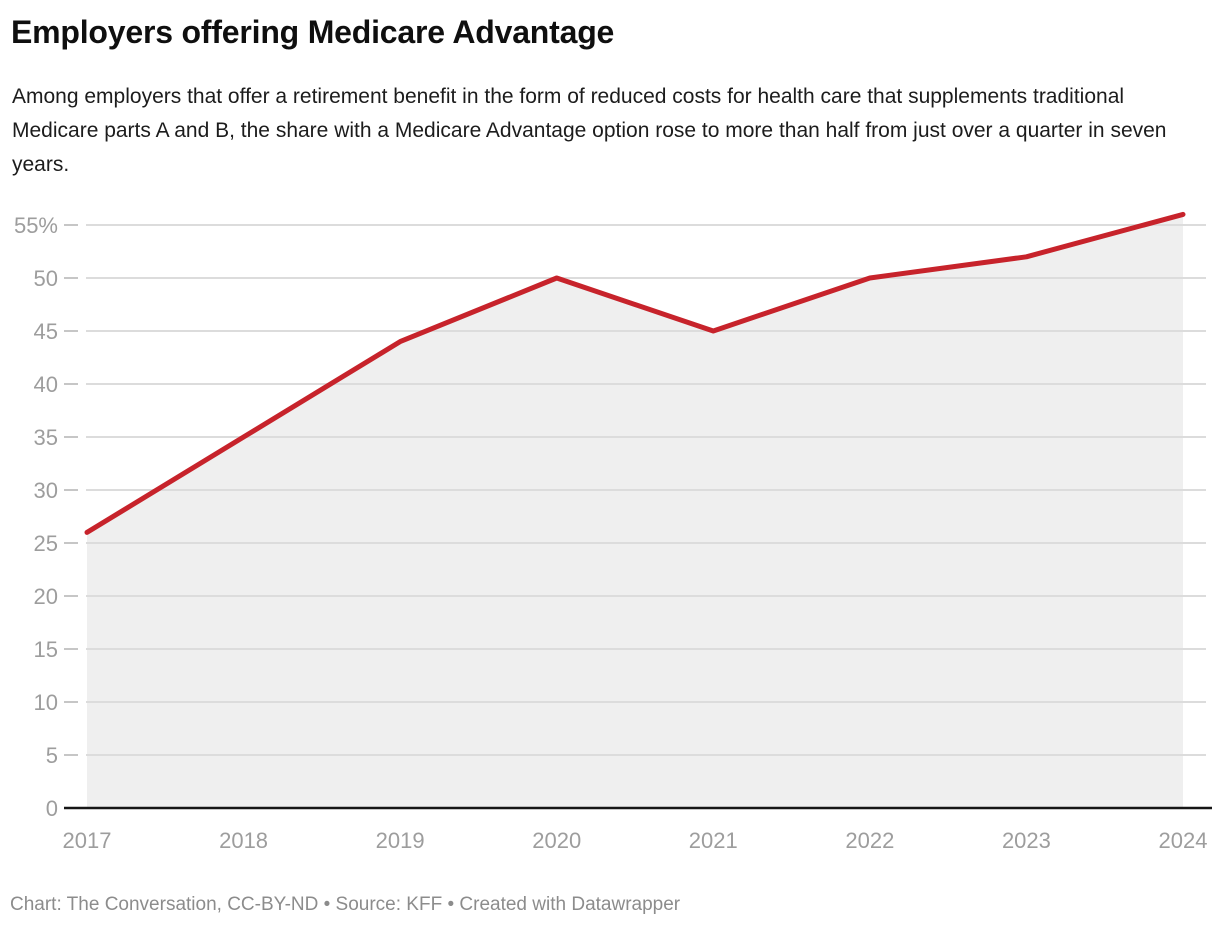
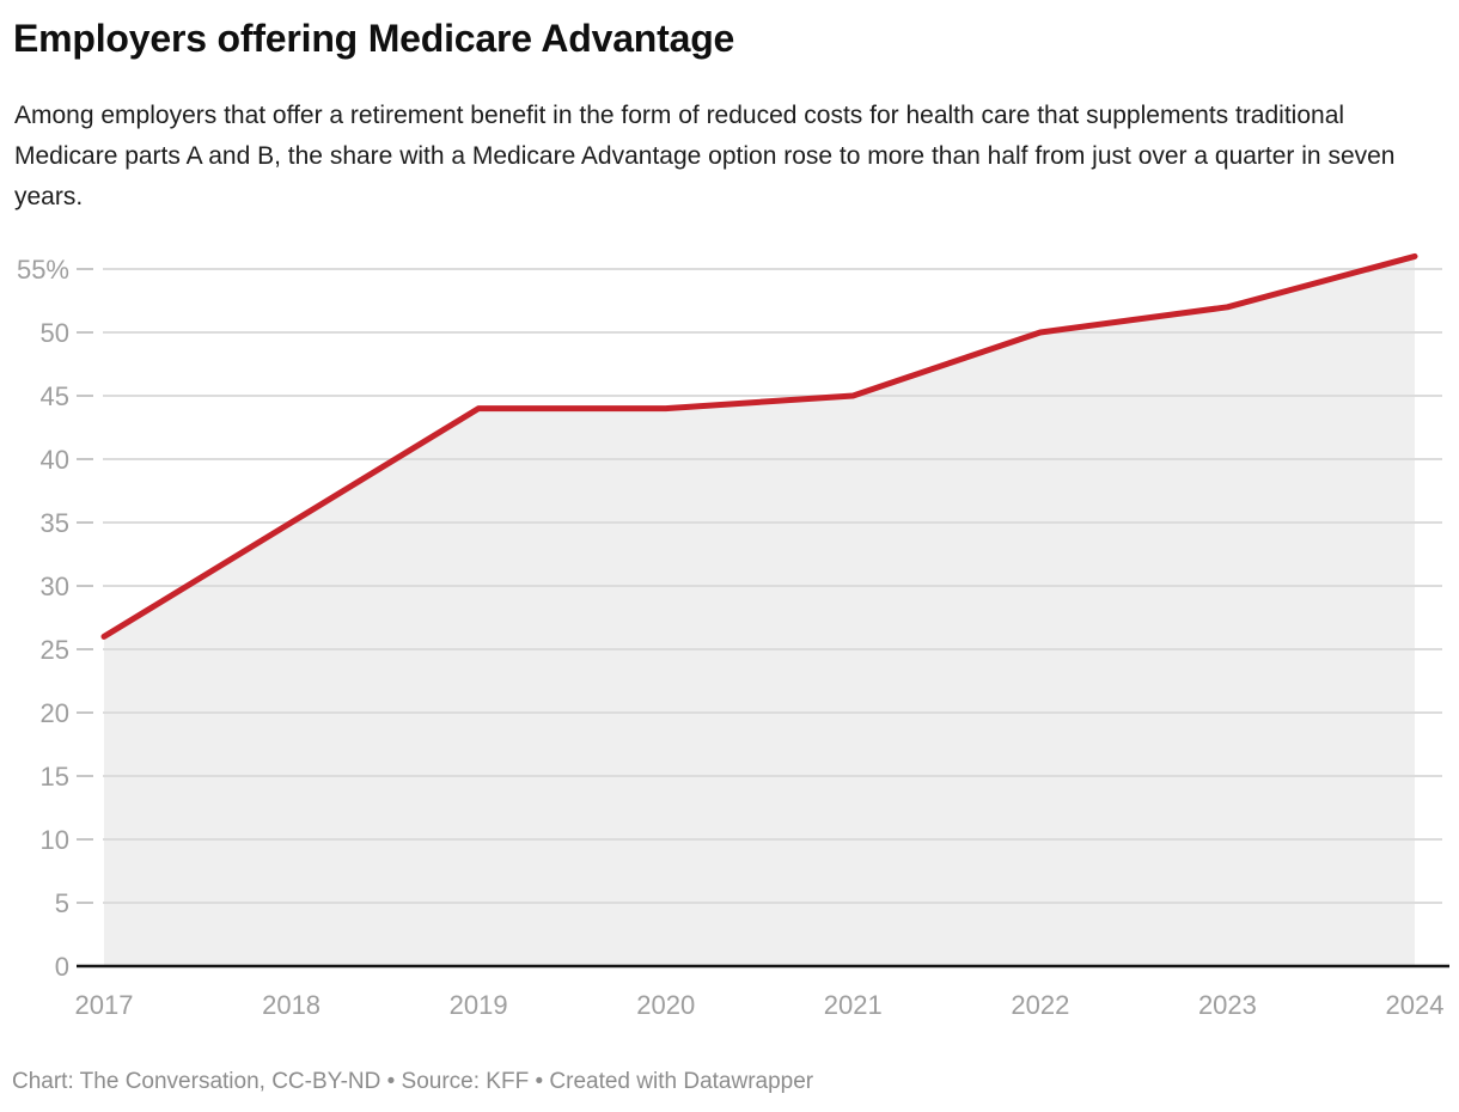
2020: 50% -> 44%
